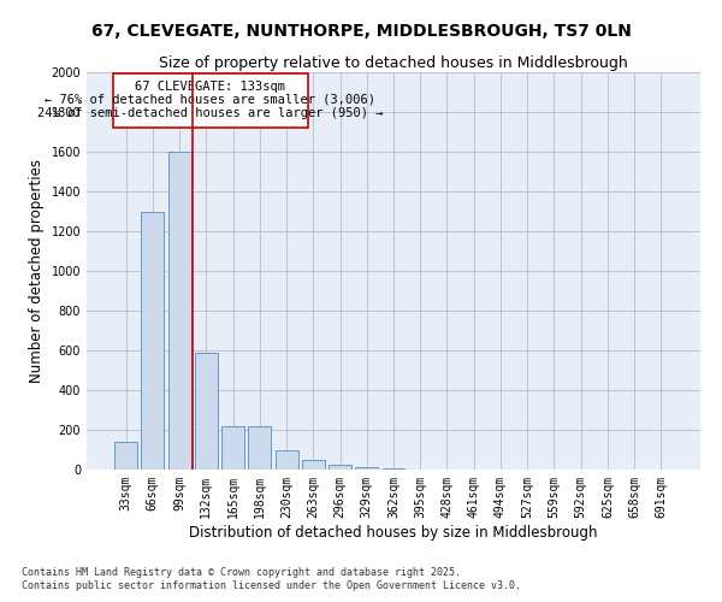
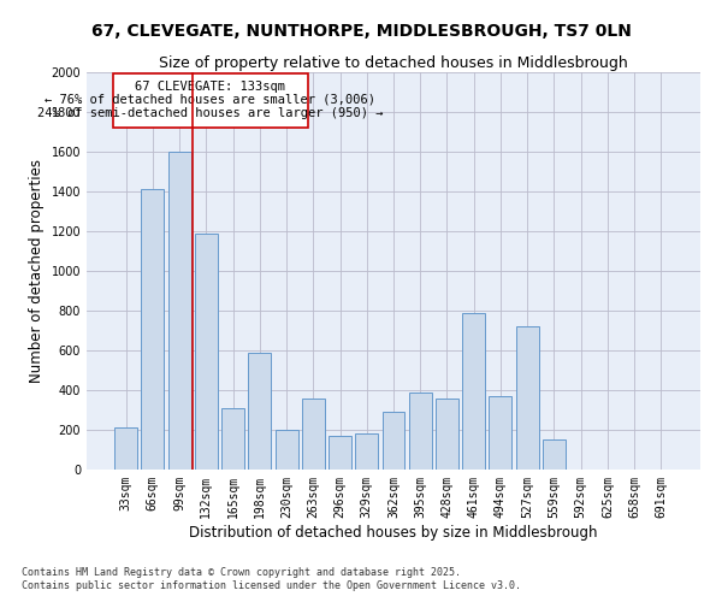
33sqm: 140 -> 210
66sqm: 1300 -> 1410
132sqm: 590 -> 1190
165sqm: 220 -> 310
198sqm: 220 -> 590
230sqm: 100 -> 200
263sqm: 50 -> 360
296sqm: 20 -> 170
329sqm: 20 -> 180
362sqm: 0 -> 290
395sqm: 0 -> 390
428sqm: 0 -> 360
461sqm: 0 -> 790
494sqm: 0 -> 370
527sqm: 0 -> 720
559sqm: 0 -> 150
